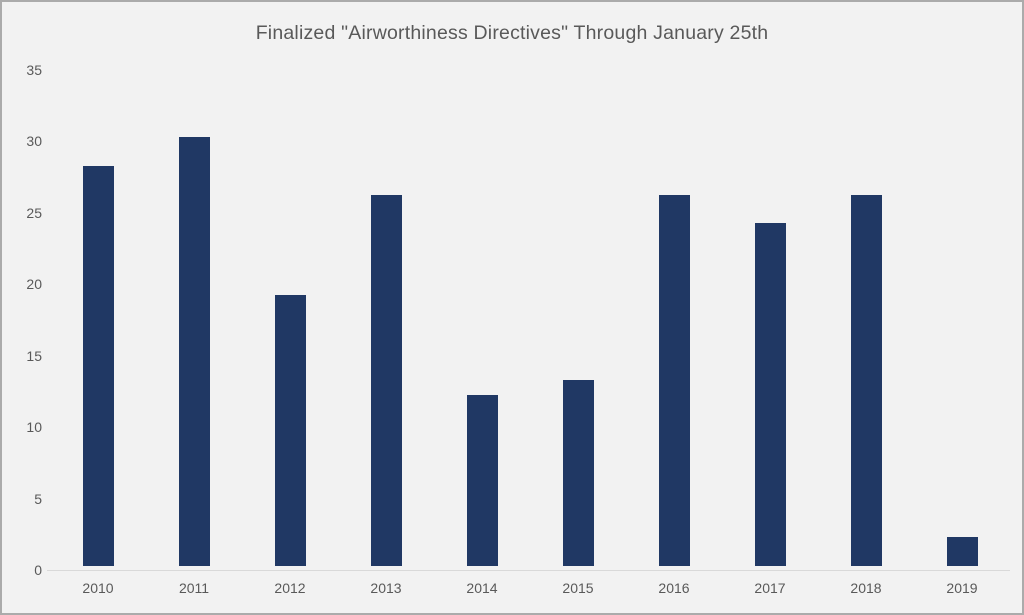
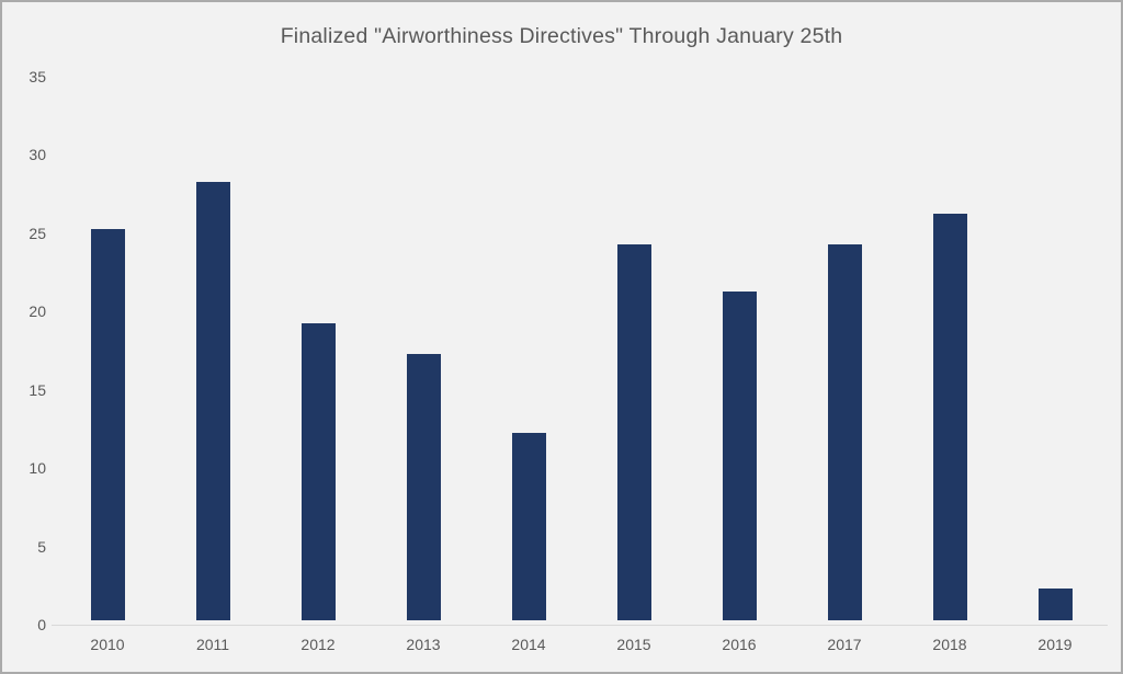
2010: 28 -> 25
2011: 30 -> 28
2013: 26 -> 17
2015: 13 -> 24
2016: 26 -> 21
